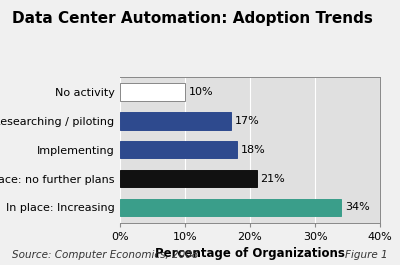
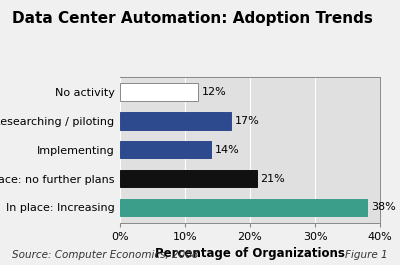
No activity: 10% -> 12%
Implementing: 18% -> 14%
In place: Increasing: 34% -> 38%
